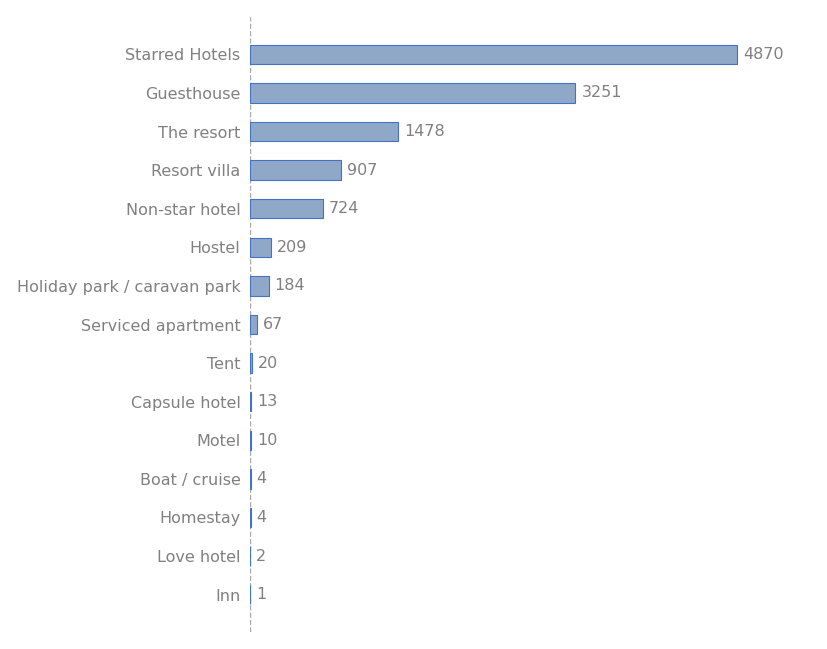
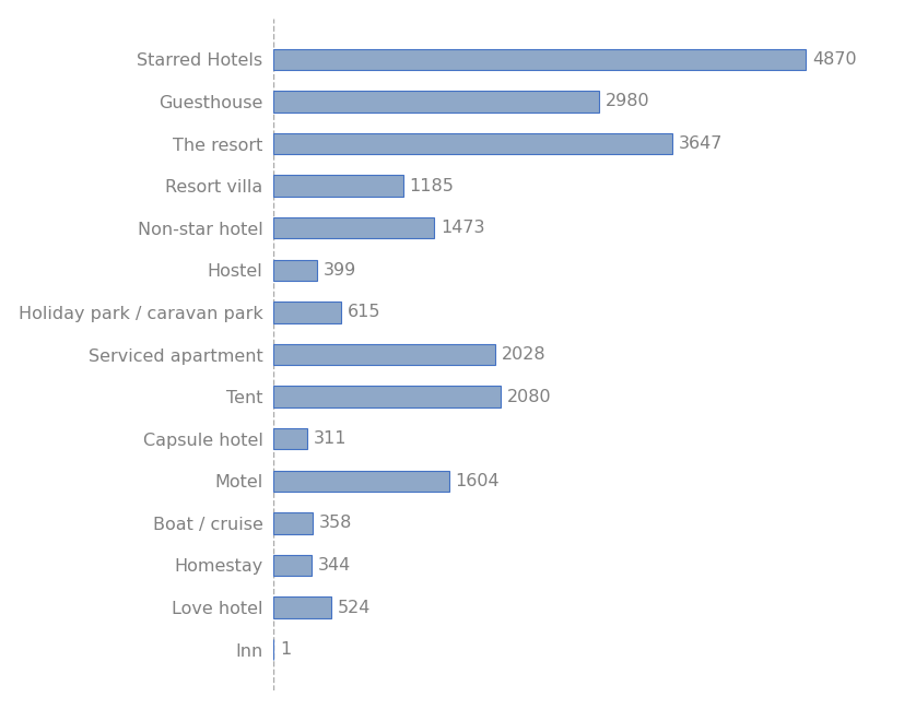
Guesthouse: 3251 -> 2980
The resort: 1478 -> 3647
Resort villa: 907 -> 1185
Non-star hotel: 724 -> 1473
Hostel: 209 -> 399
Holiday park / caravan park: 184 -> 615
Serviced apartment: 67 -> 2028
Tent: 20 -> 2080
Capsule hotel: 13 -> 311
Motel: 10 -> 1604
Boat / cruise: 4 -> 358
Homestay: 4 -> 344
Love hotel: 2 -> 524
